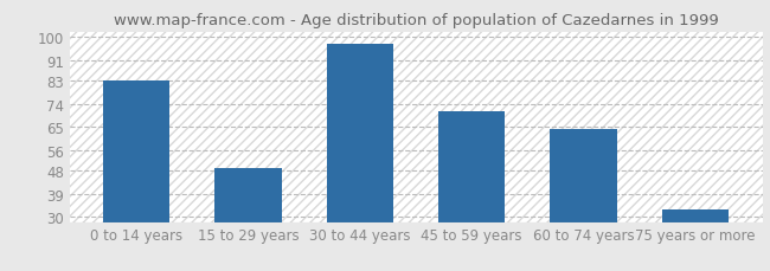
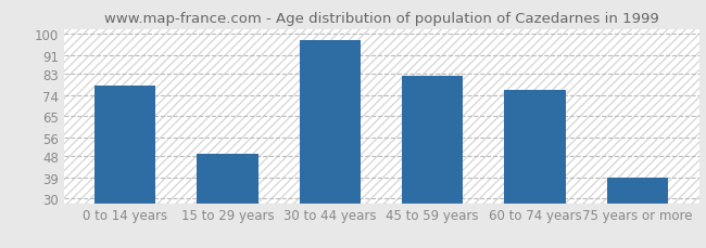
0 to 14 years: 83 -> 78
45 to 59 years: 71 -> 82
60 to 74 years: 64 -> 76
75 years or more: 33 -> 39
